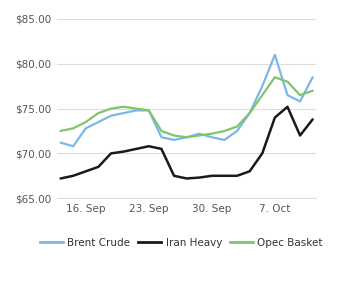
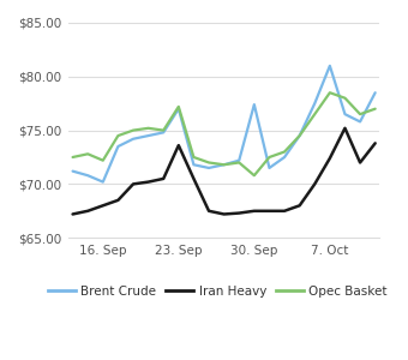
Brent Crude/16. Sep: $72.8 -> $70.2
Opec Basket/16. Sep: $73.5 -> $72.2
Brent Crude/23. Sep: $74.8 -> $77.0
Iran Heavy/23. Sep: $70.8 -> $73.6
Opec Basket/23. Sep: $74.8 -> $77.2
Brent Crude/30. Sep: $71.8 -> $77.4
Opec Basket/30. Sep: $72.2 -> $70.8
Iran Heavy/7. Oct: $74.0 -> $72.4
